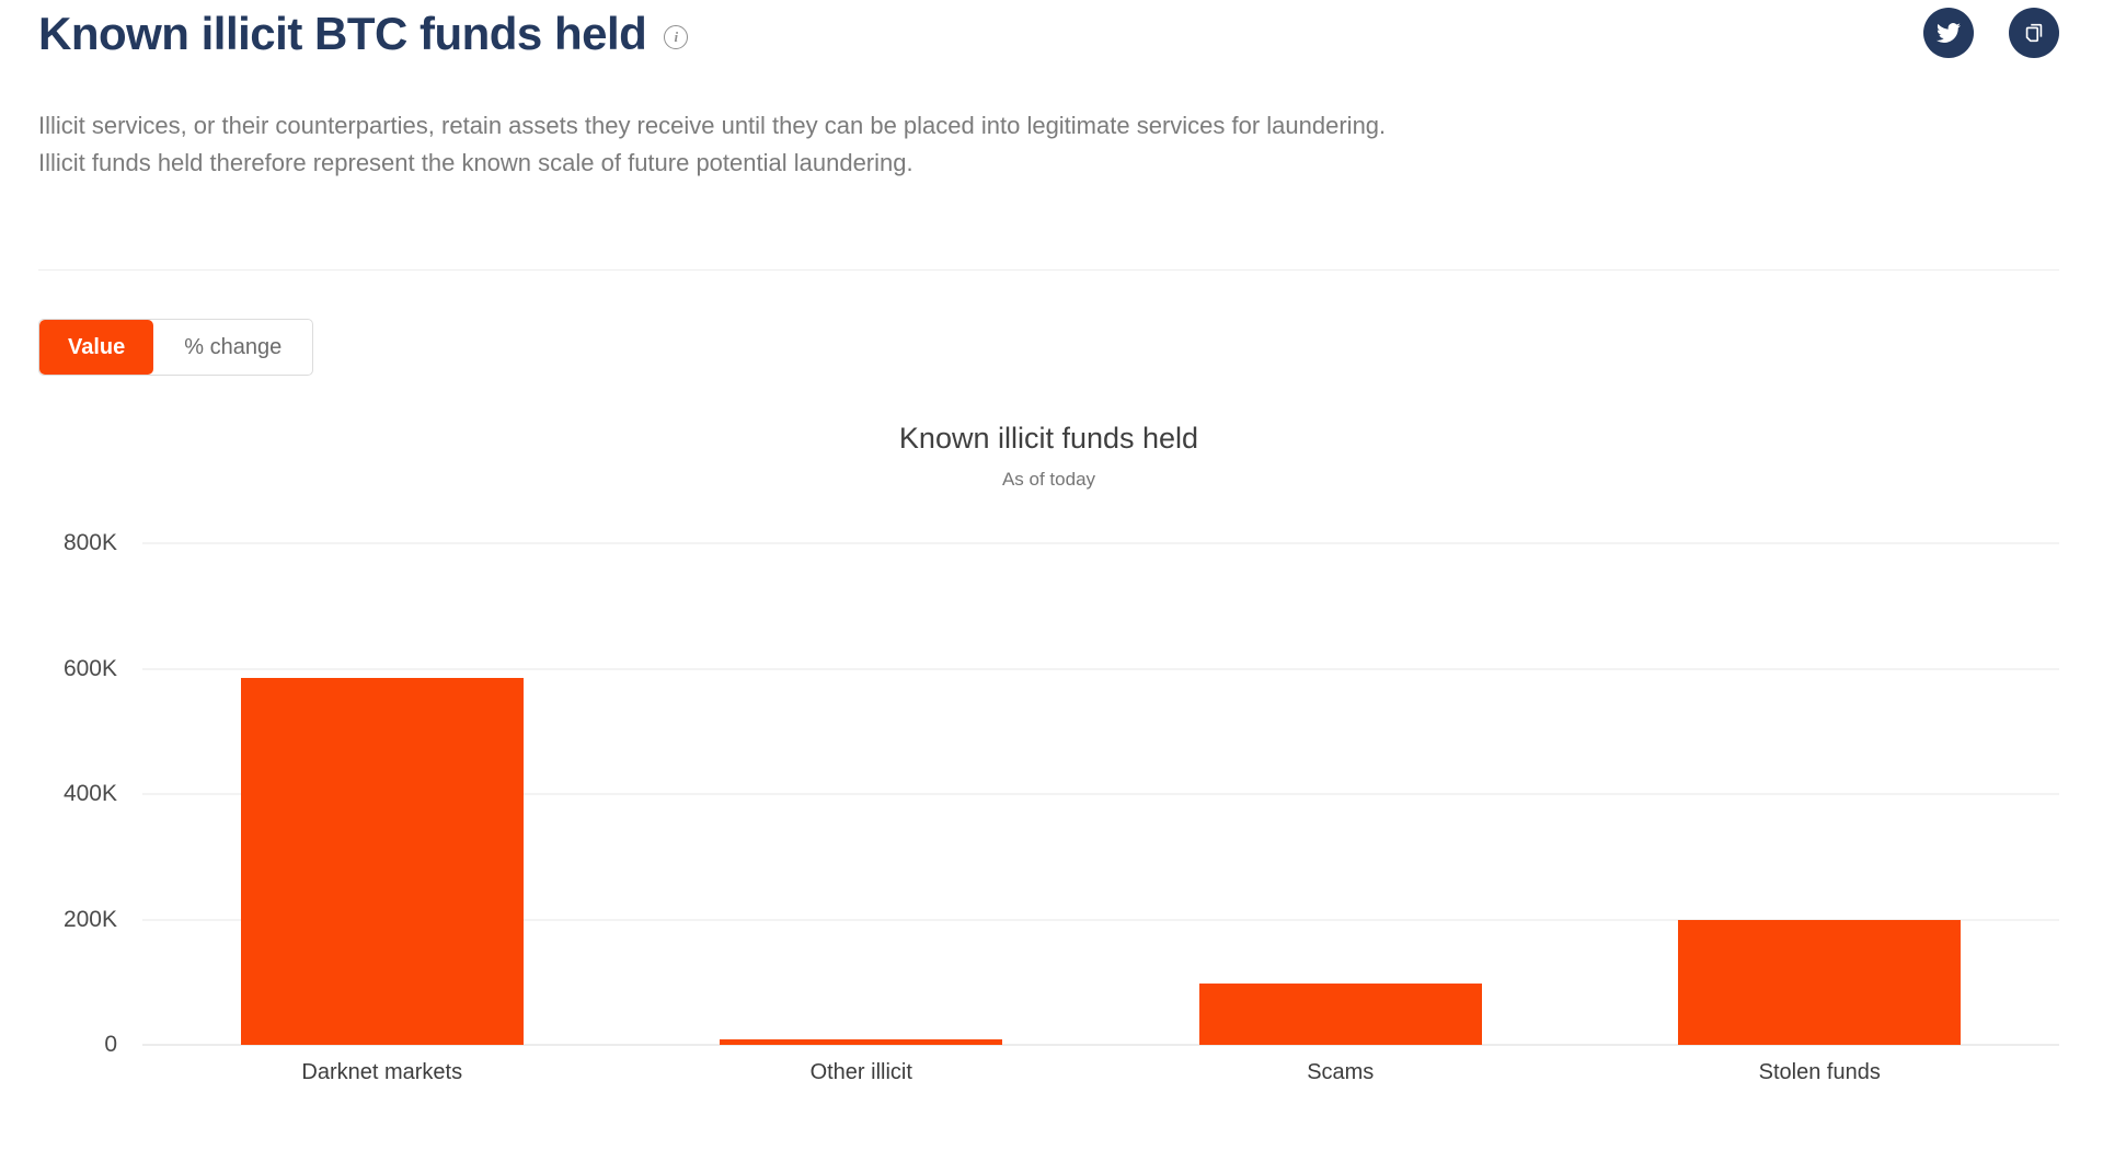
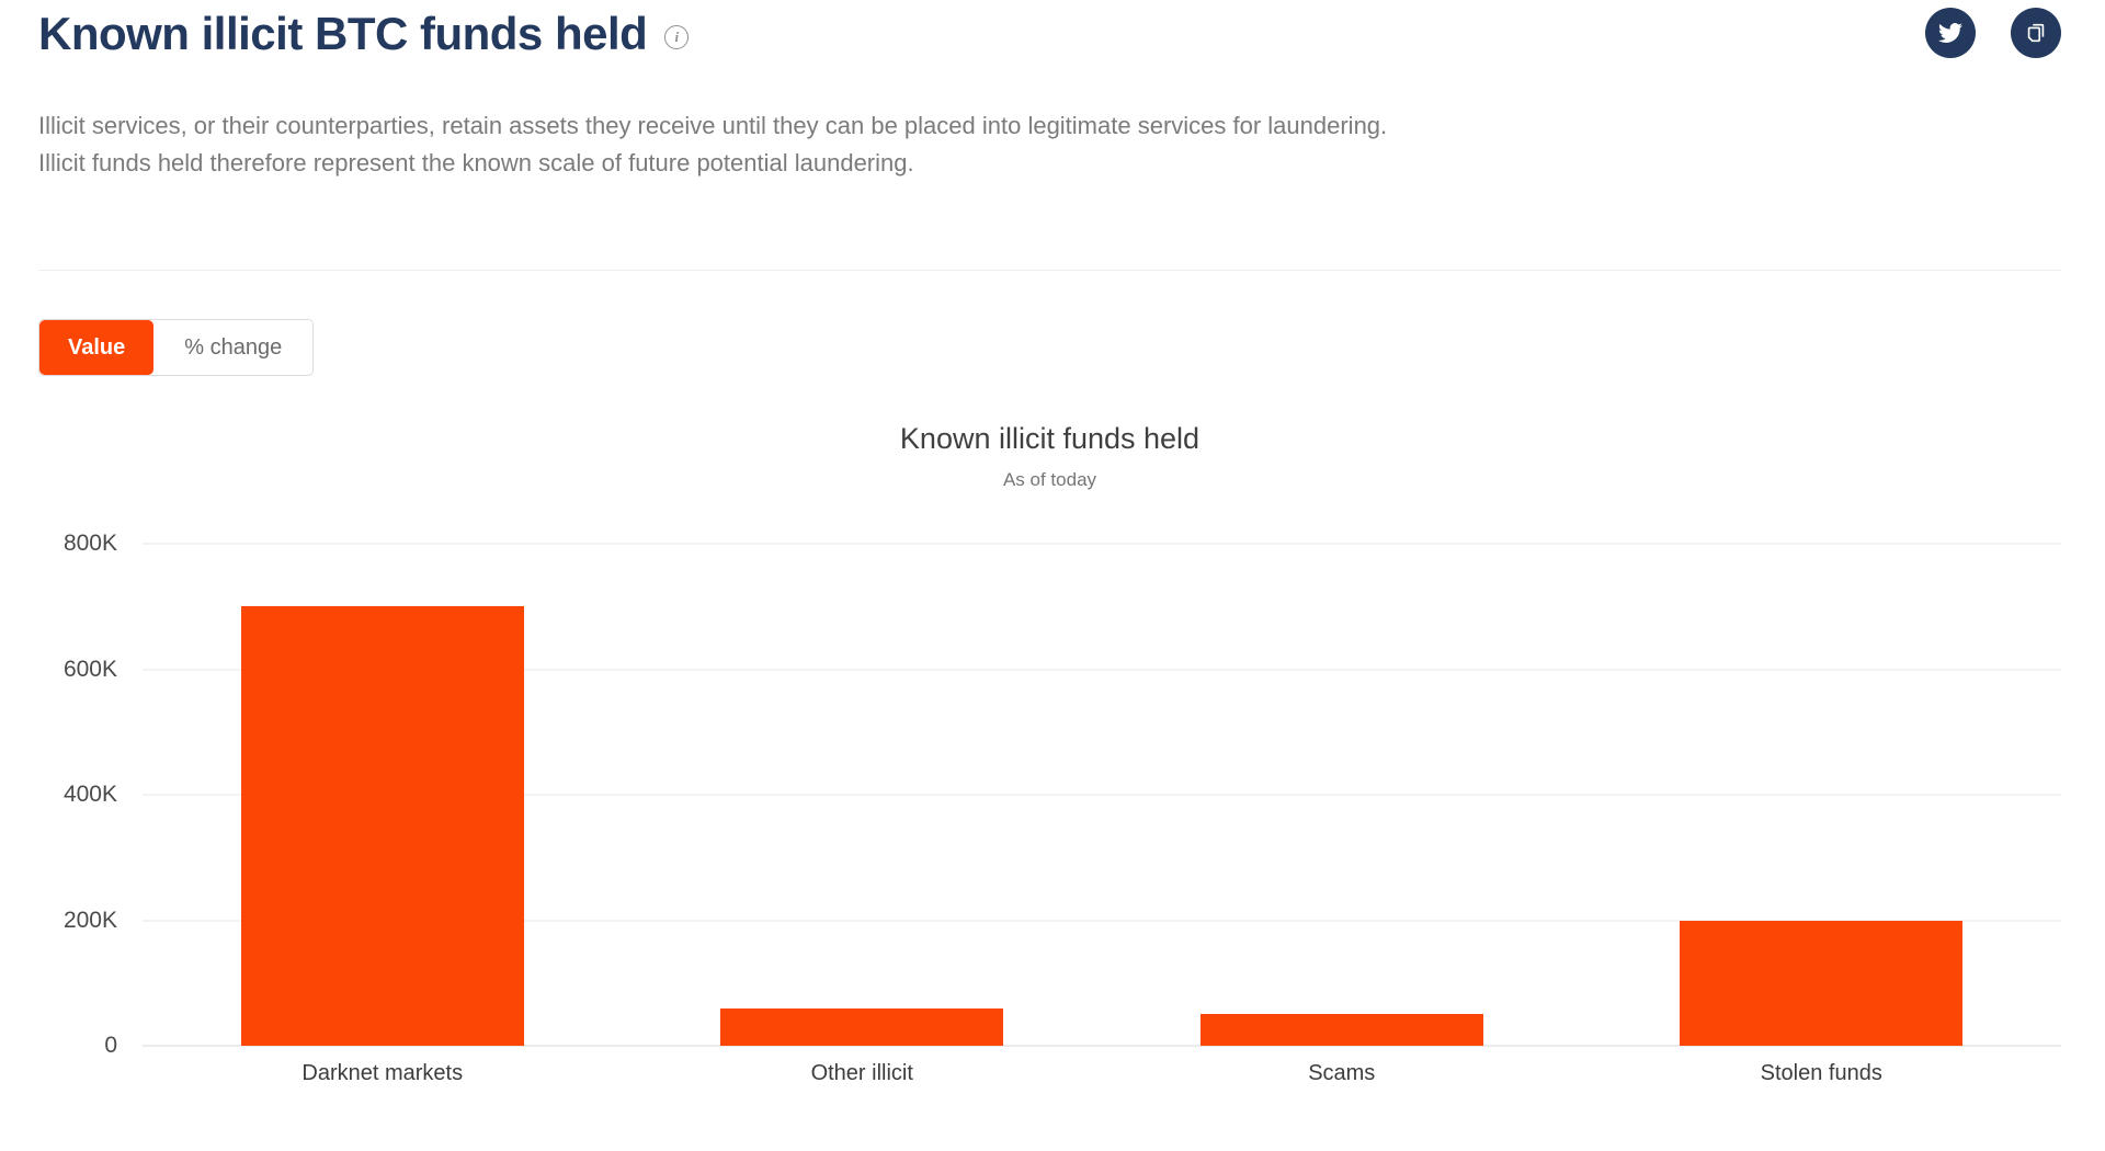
Darknet markets: 580K -> 700K
Other illicit: 10K -> 60K
Scams: 100K -> 50K
